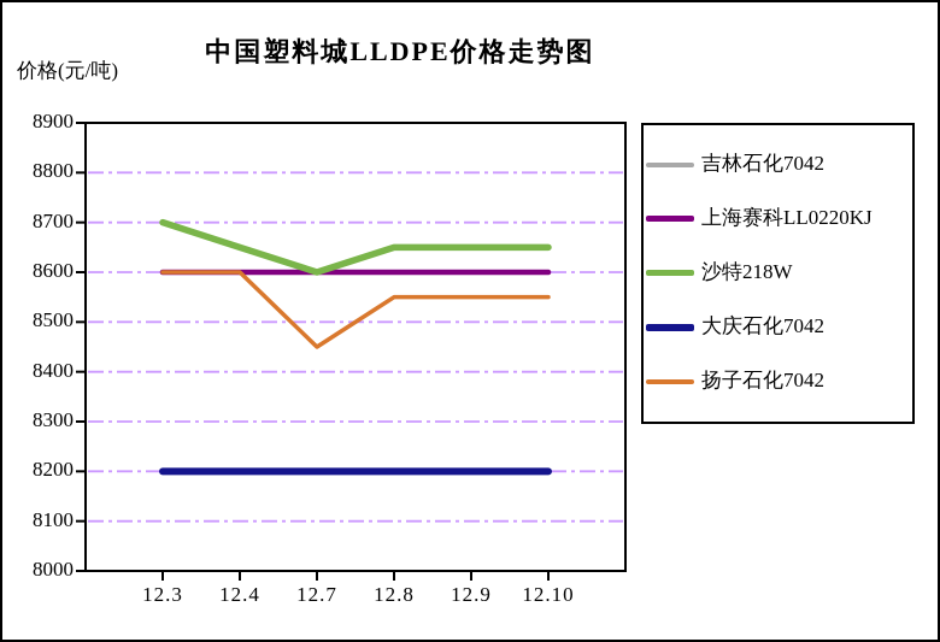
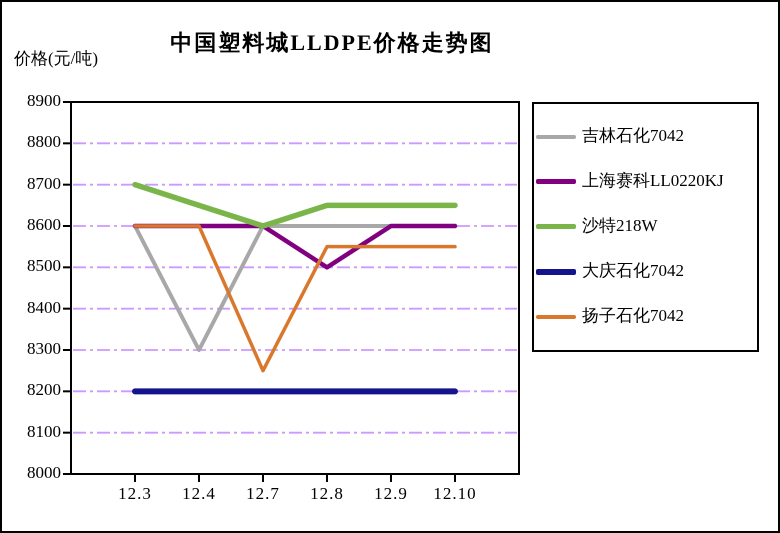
吉林石化7042/12.4: 8600 -> 8300
扬子石化7042/12.7: 8450 -> 8250
上海赛科LL0220KJ/12.8: 8600 -> 8500
